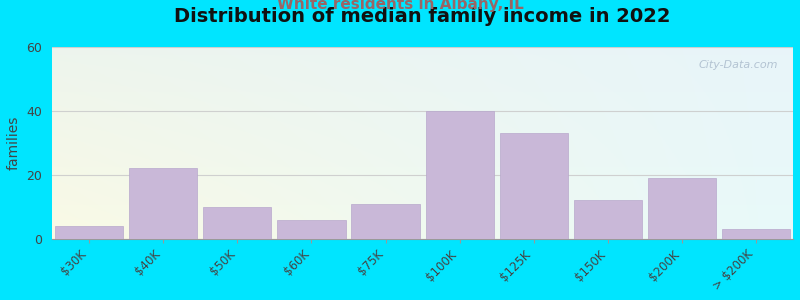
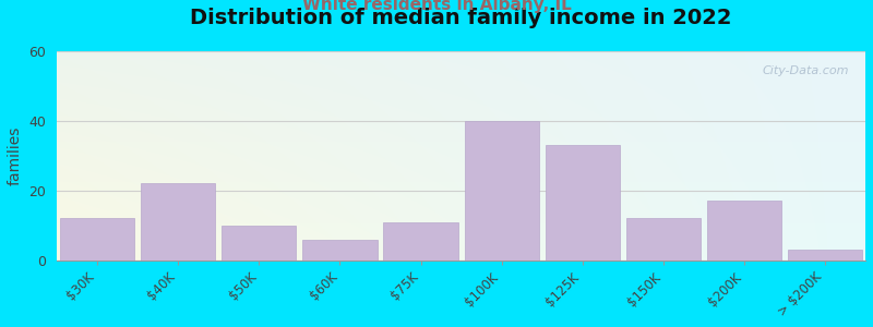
$30K: 4 -> 12
$200K: 19 -> 17
